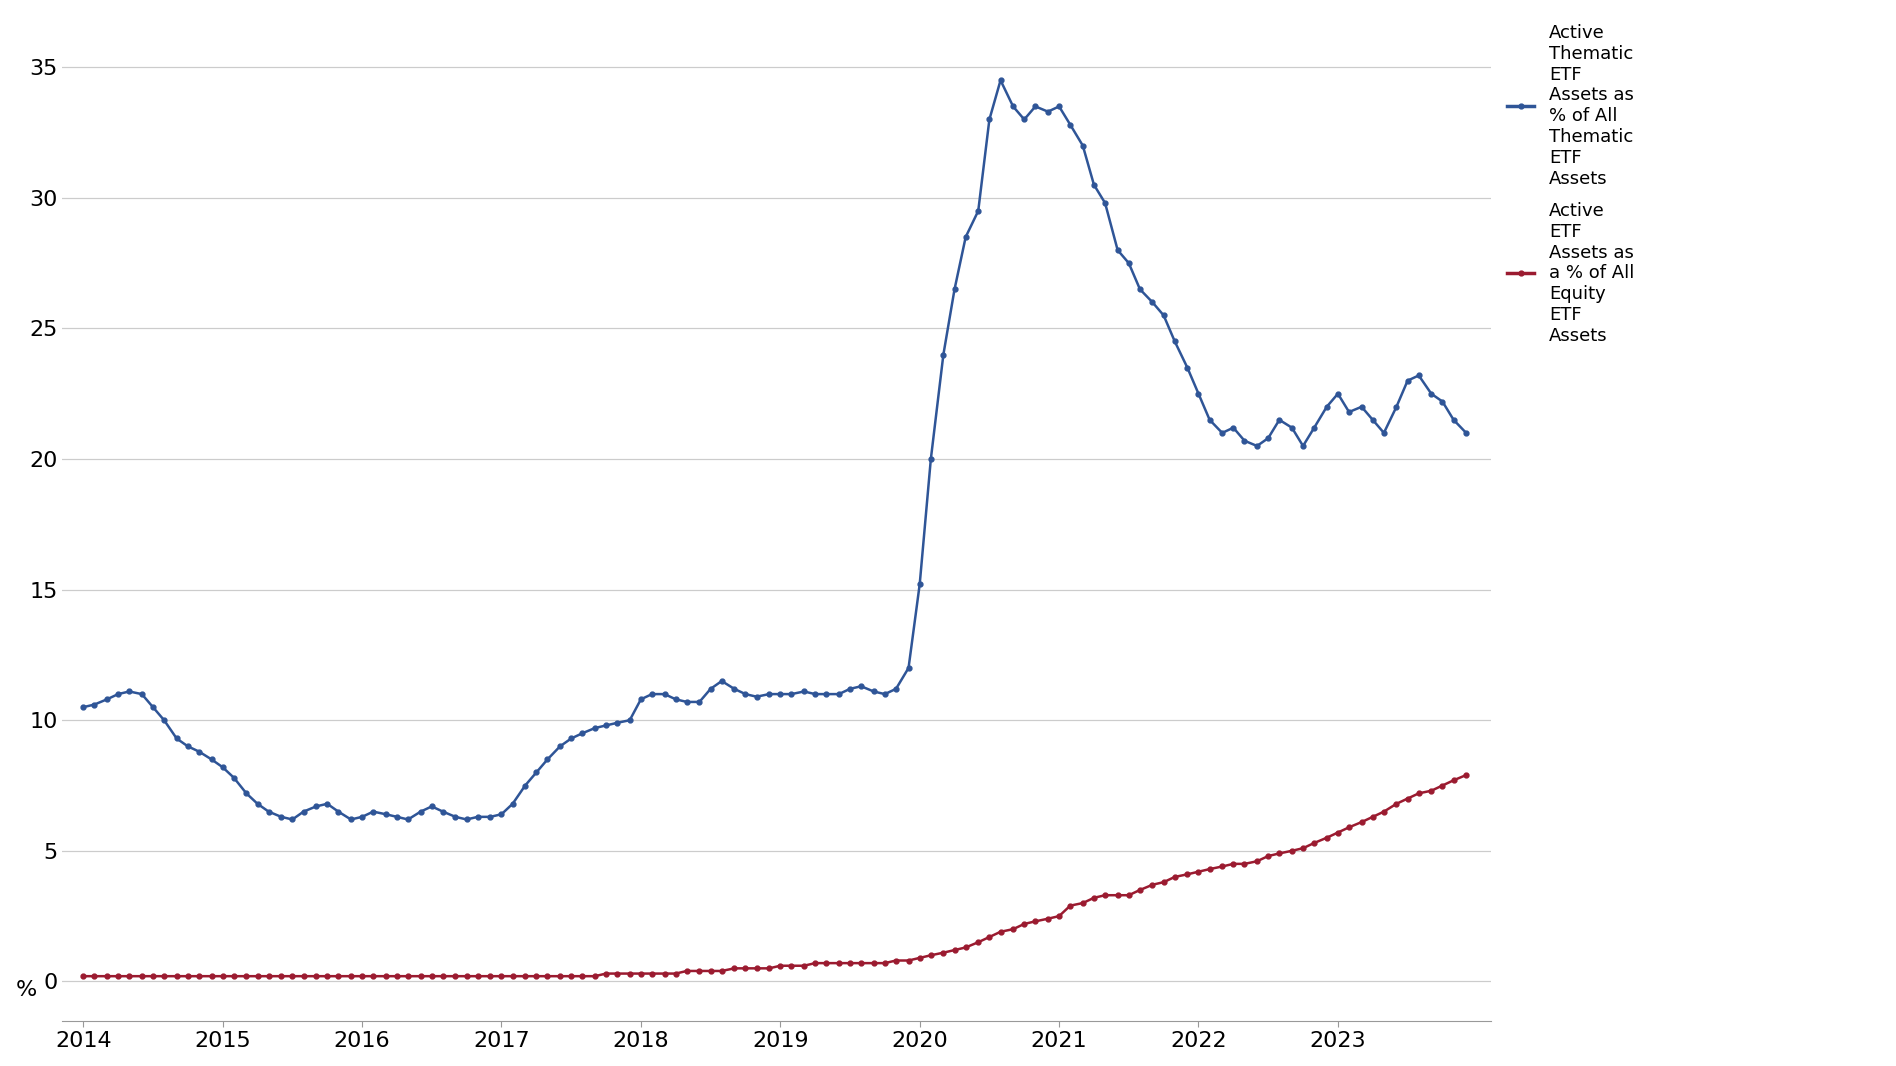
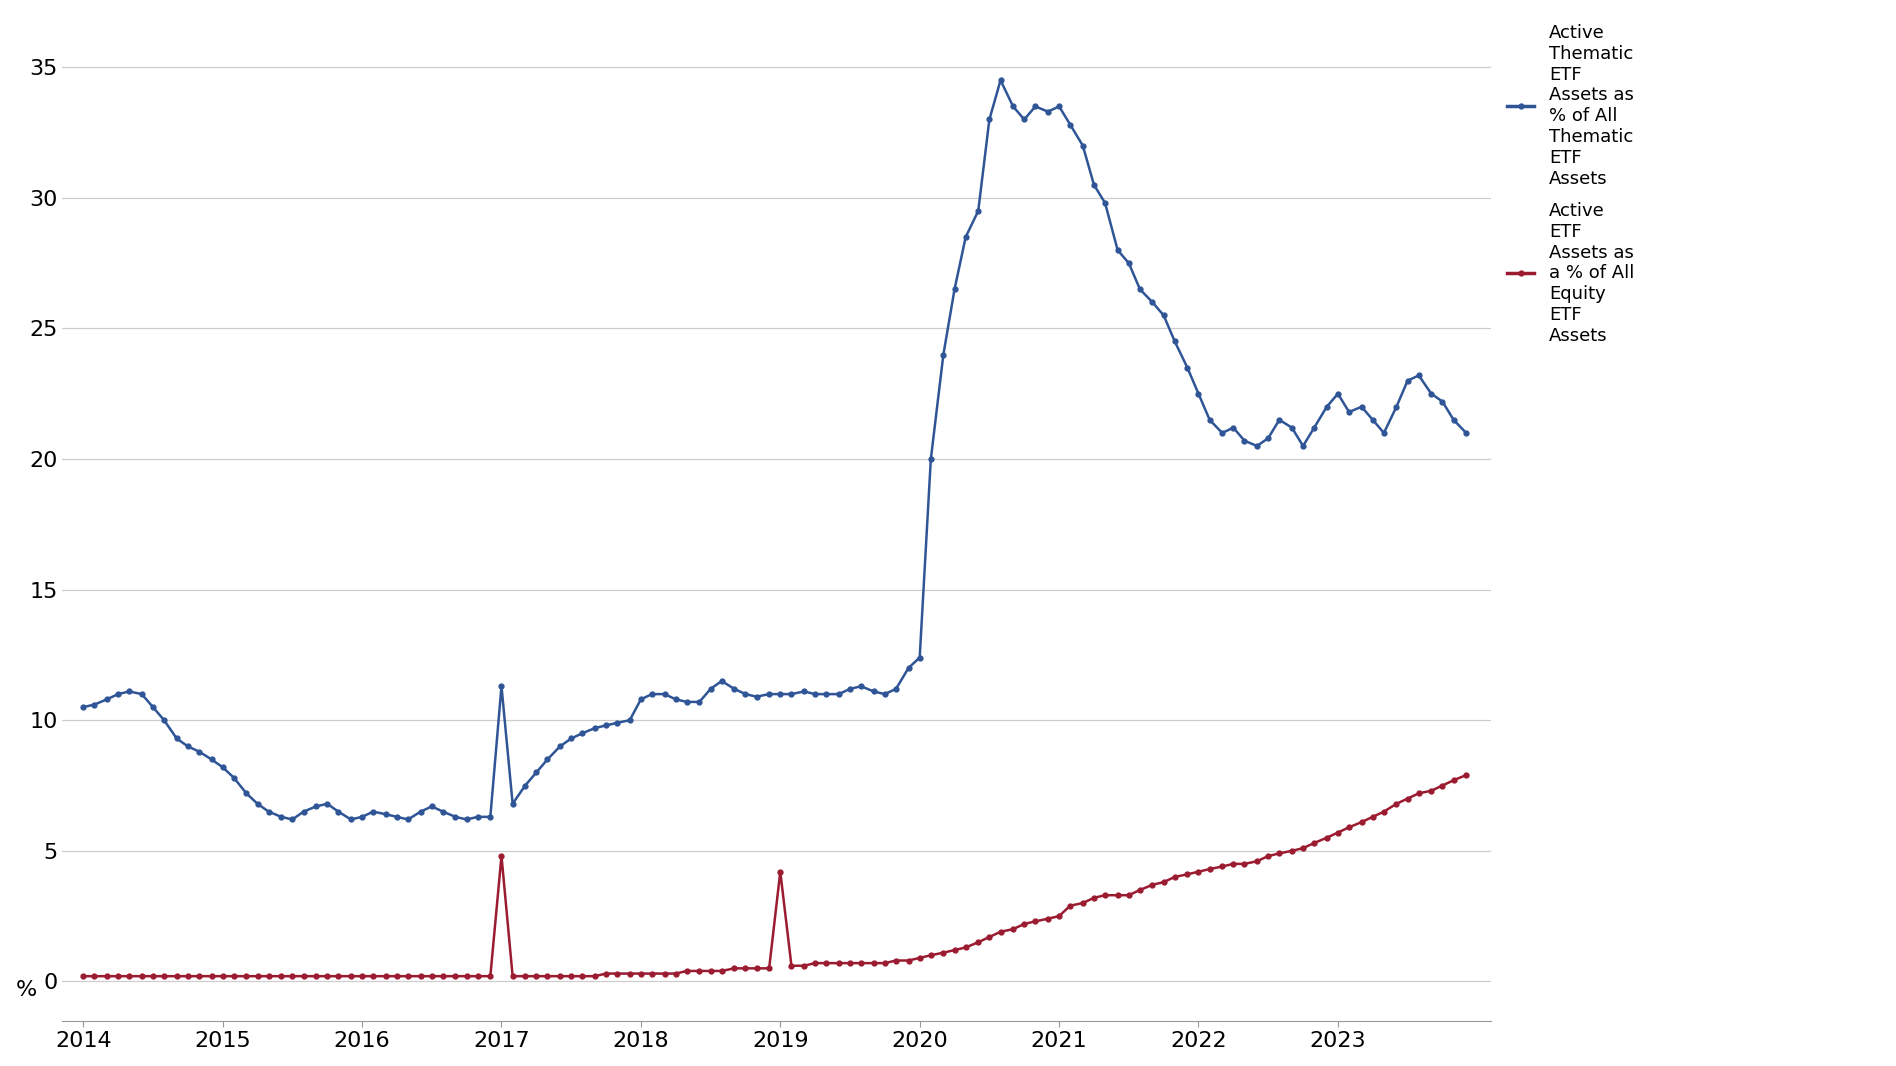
Active Thematic ETF Assets as % of All Thematic ETF Assets/2017: 6.4 -> 11.3
Active ETF Assets as a % of All Equity ETF Assets/2017: 0.2 -> 4.8
Active ETF Assets as a % of All Equity ETF Assets/2019: 0.6 -> 4.2
Active Thematic ETF Assets as % of All Thematic ETF Assets/2020: 15.2 -> 12.4
